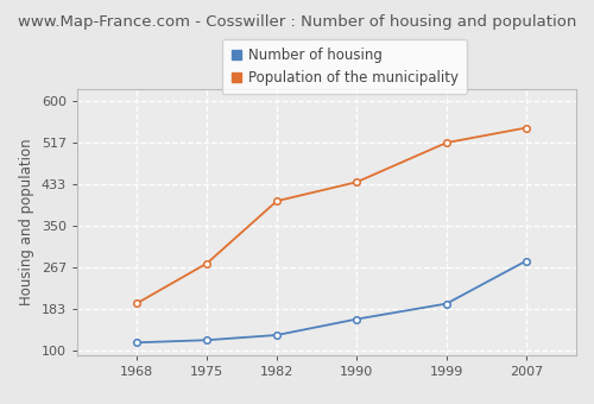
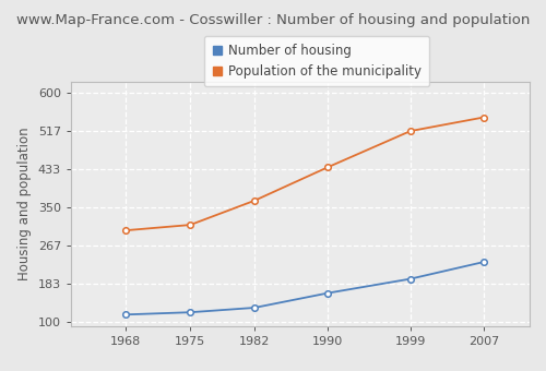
Population of the municipality/1968: 195 -> 300
Population of the municipality/1975: 275 -> 312
Population of the municipality/1982: 400 -> 365
Number of housing/2007: 280 -> 231
